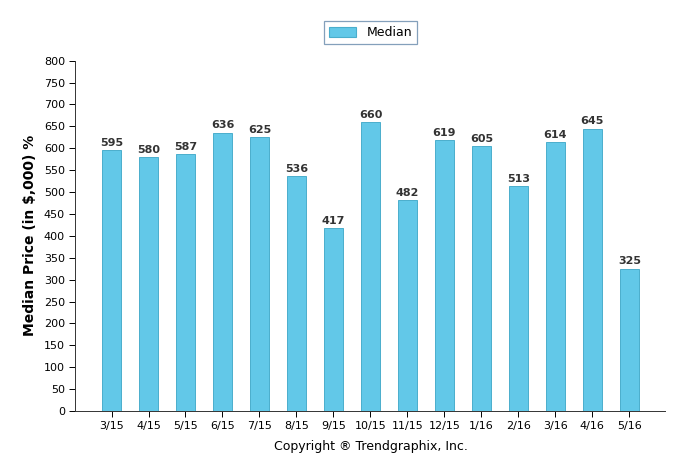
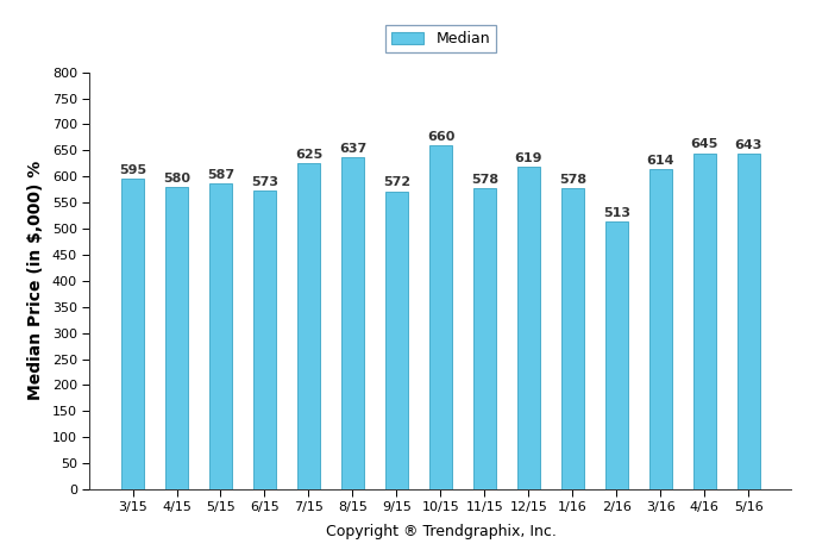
6/15: 636 -> 573
8/15: 536 -> 637
9/15: 417 -> 572
11/15: 482 -> 578
1/16: 605 -> 578
5/16: 325 -> 643
